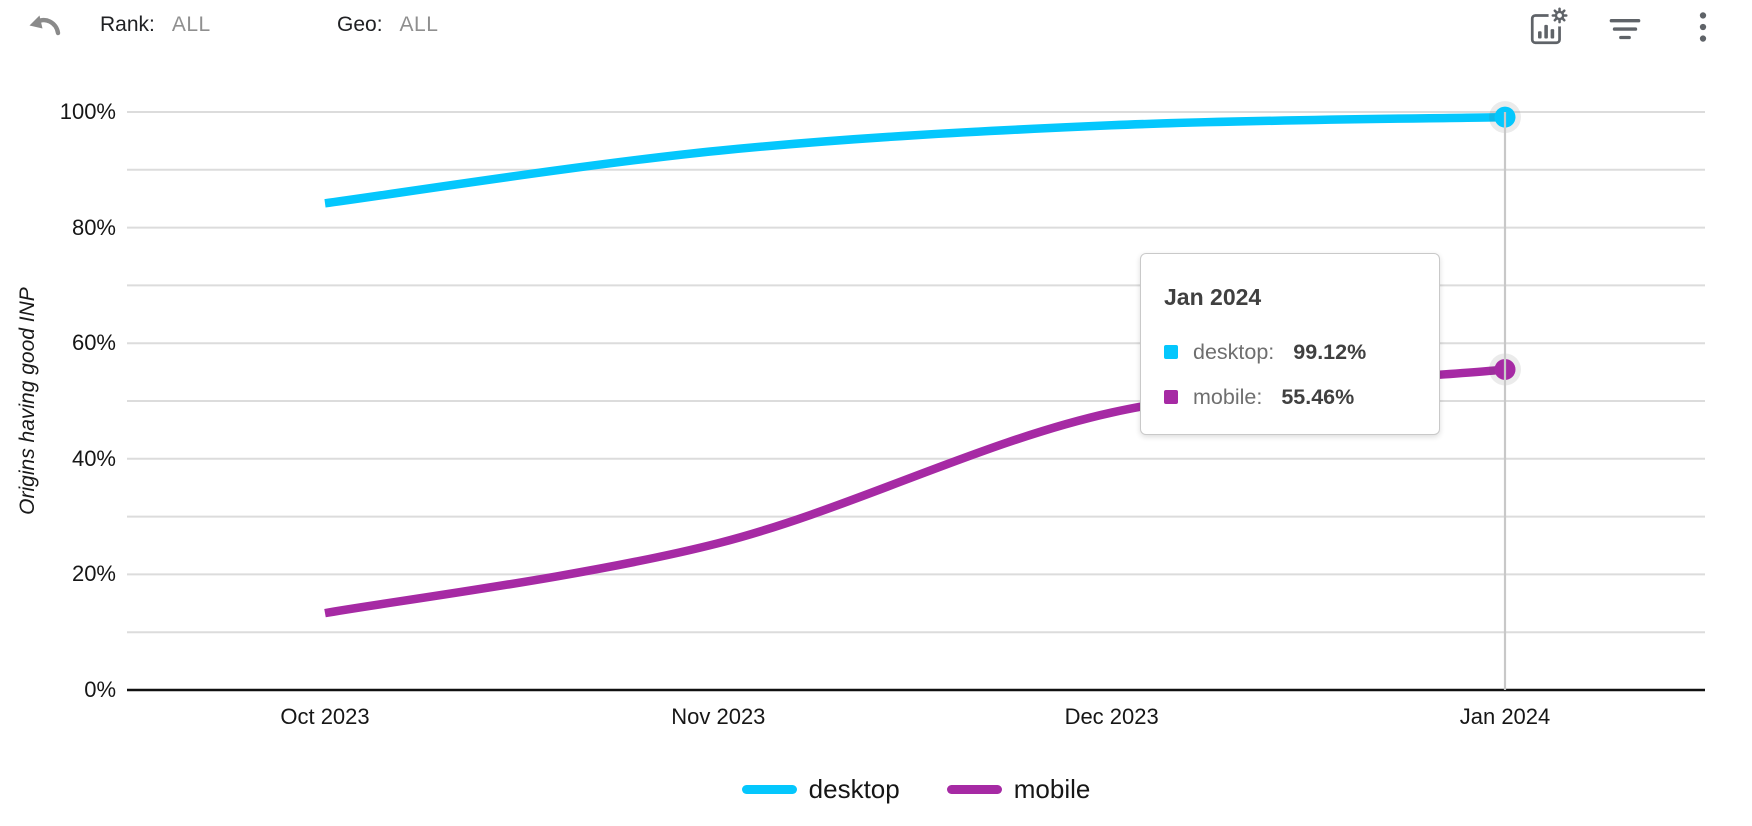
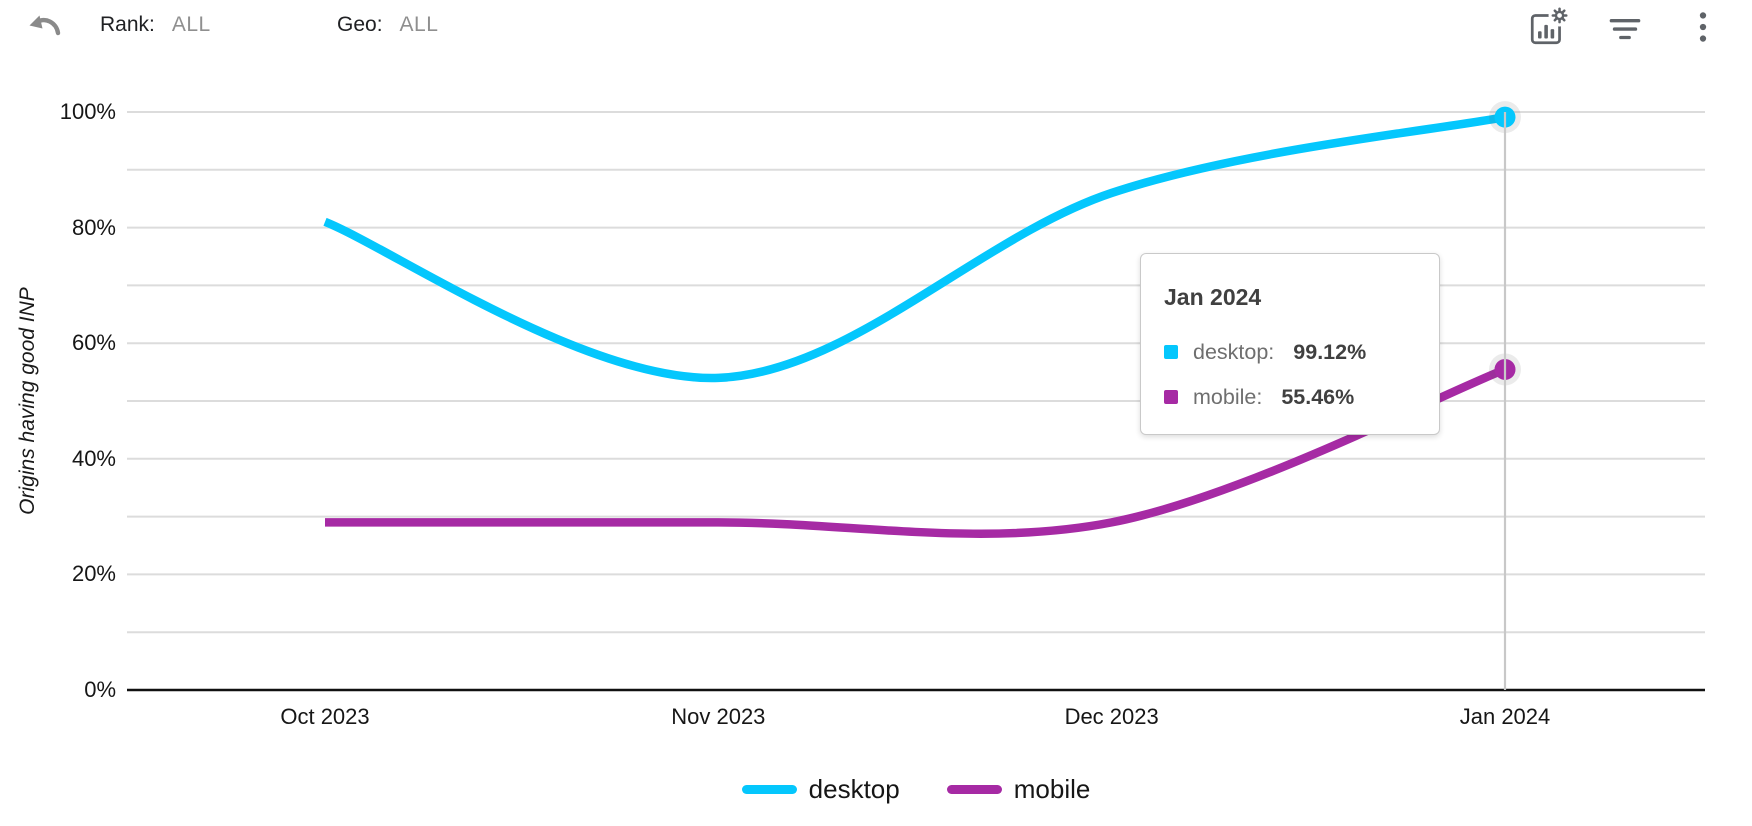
desktop/Oct 2023: 84% -> 81%
mobile/Oct 2023: 13% -> 29%
desktop/Nov 2023: 93% -> 54%
mobile/Nov 2023: 25% -> 29%
desktop/Dec 2023: 98% -> 86%
mobile/Dec 2023: 48% -> 29%
